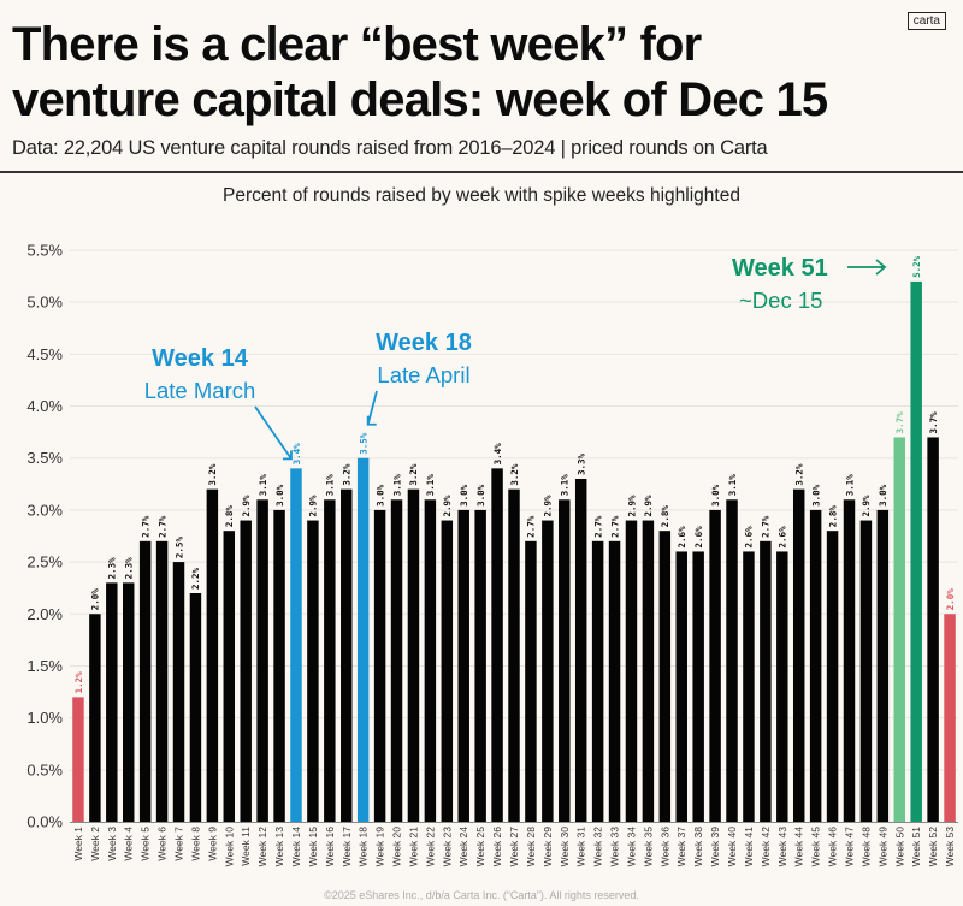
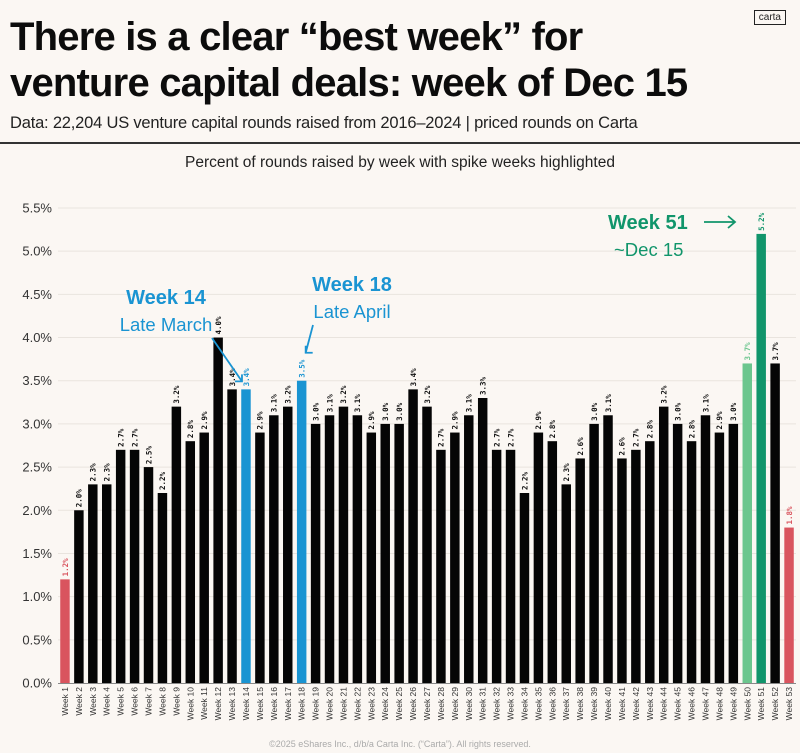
Week 12: 3.1% -> 4.0%
Week 13: 3.0% -> 3.4%
Week 34: 2.9% -> 2.2%
Week 37: 2.6% -> 2.3%
Week 43: 2.6% -> 2.8%
Week 53: 2.0% -> 1.8%
